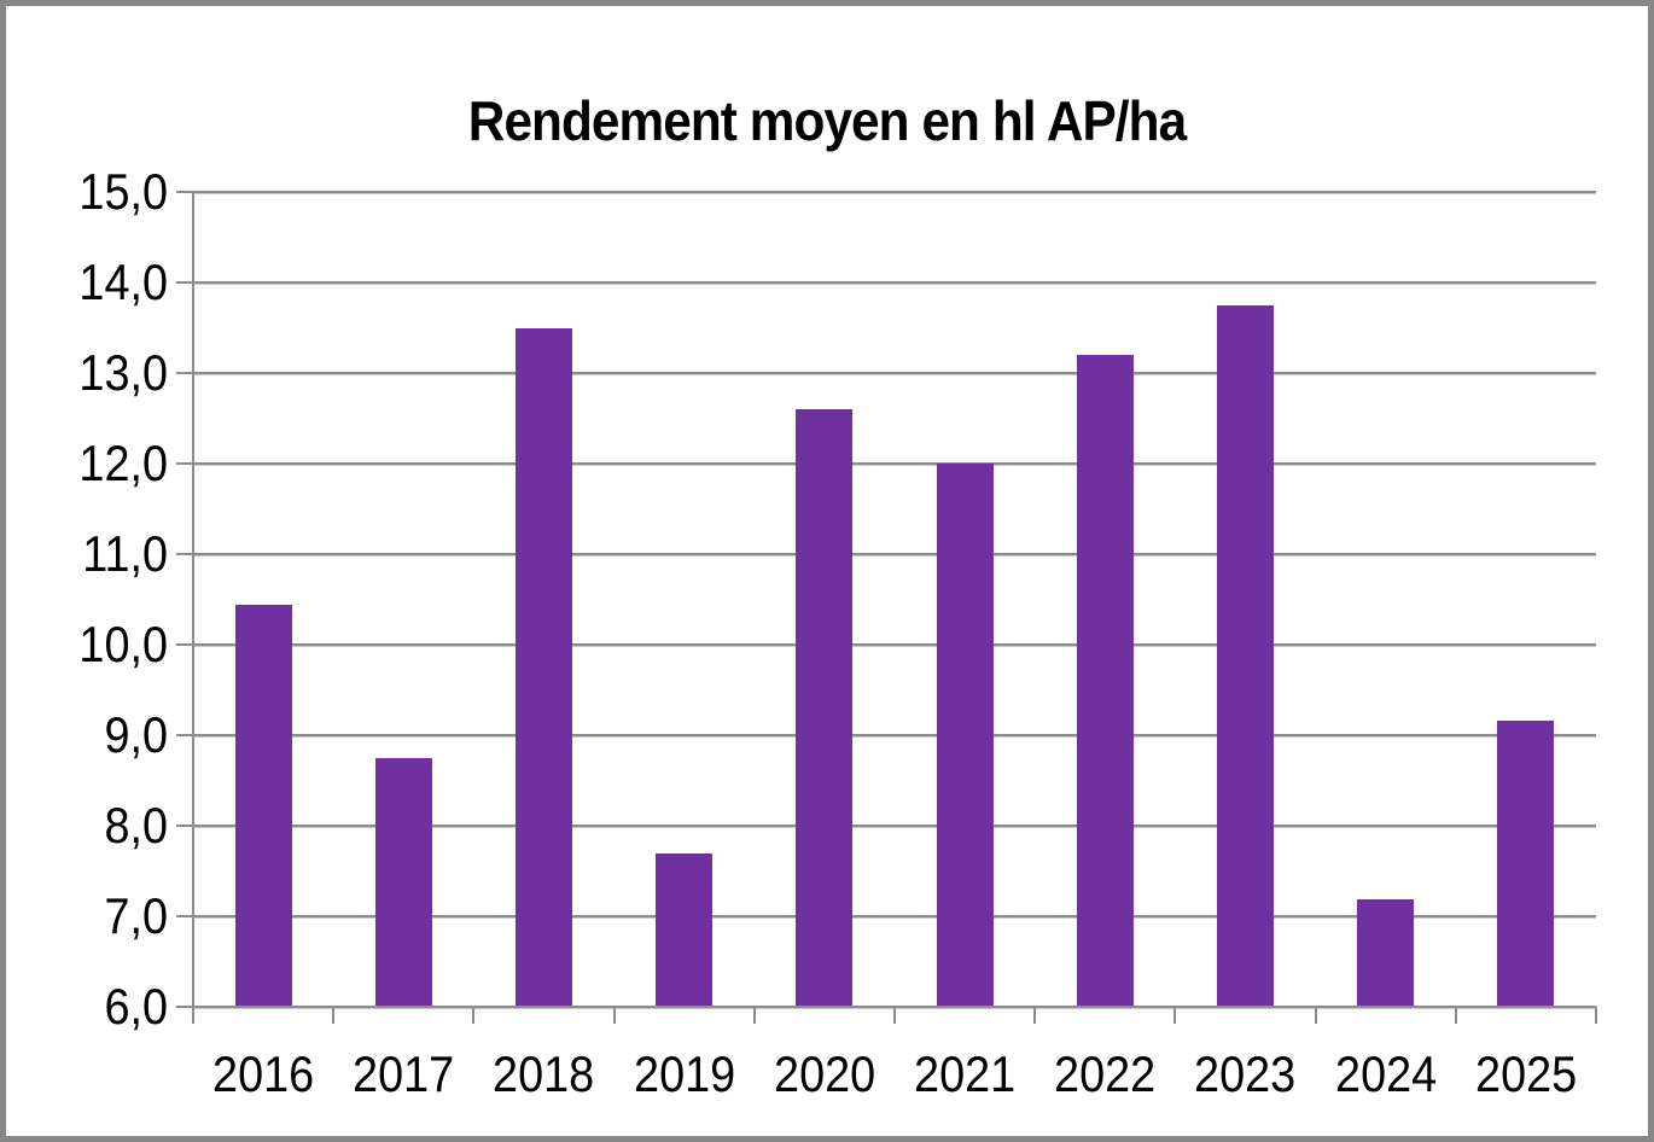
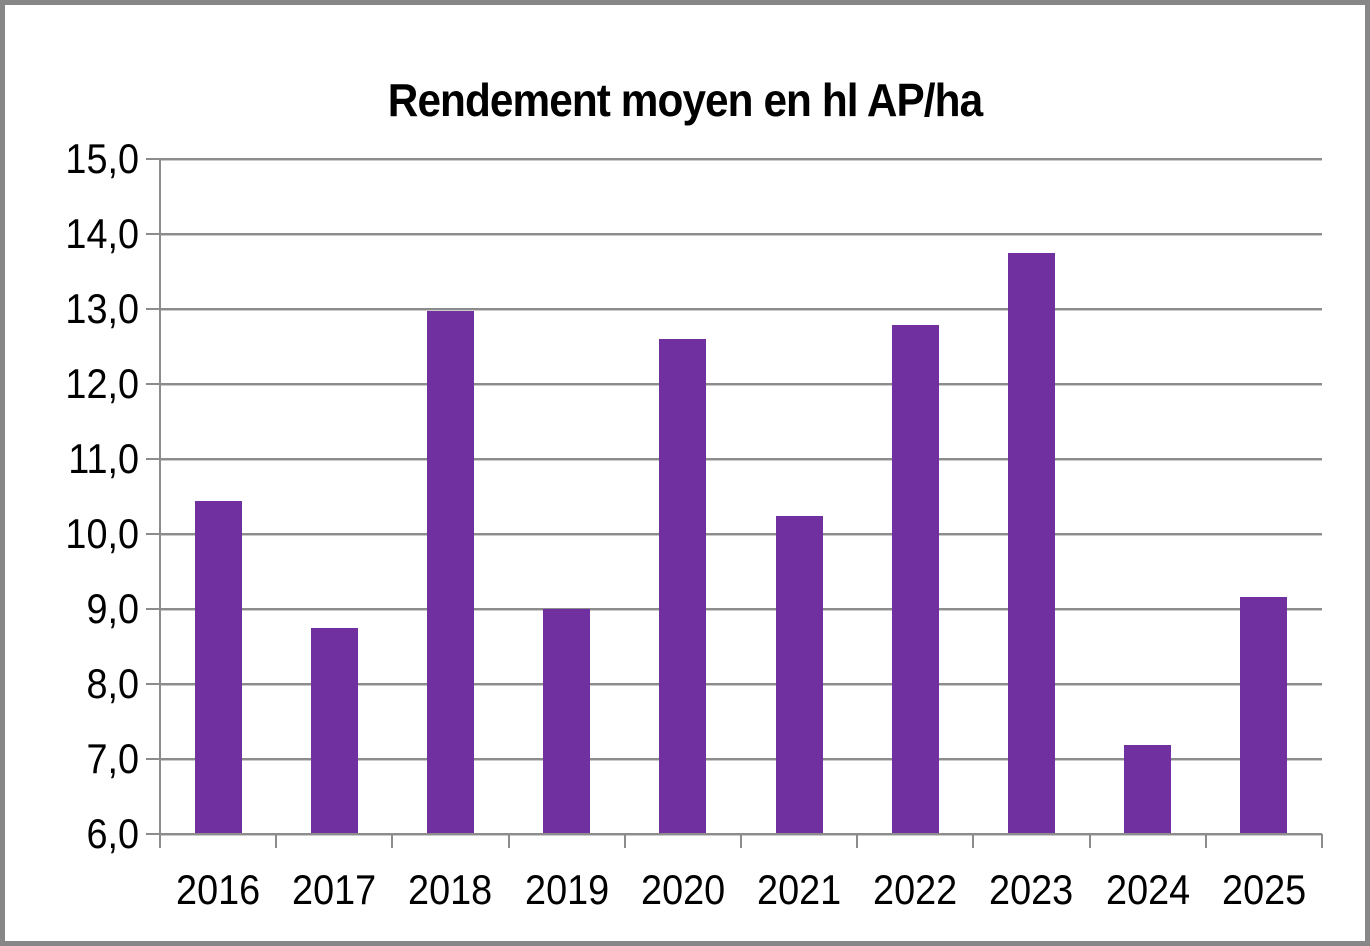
2018: 13,5 -> 13,0
2019: 7,7 -> 9,0
2021: 12,0 -> 10,2
2022: 13,2 -> 12,8
